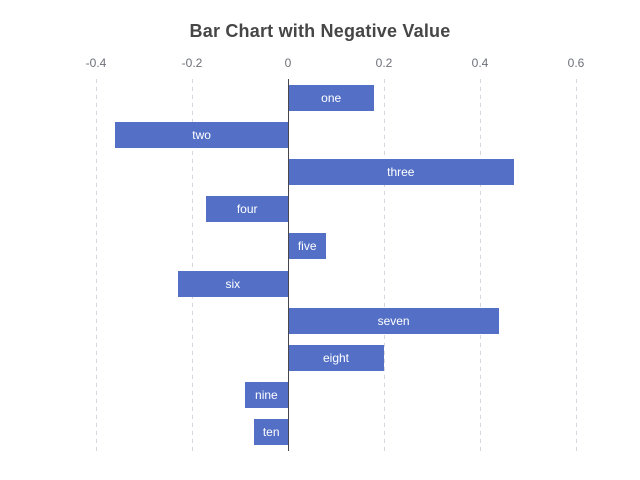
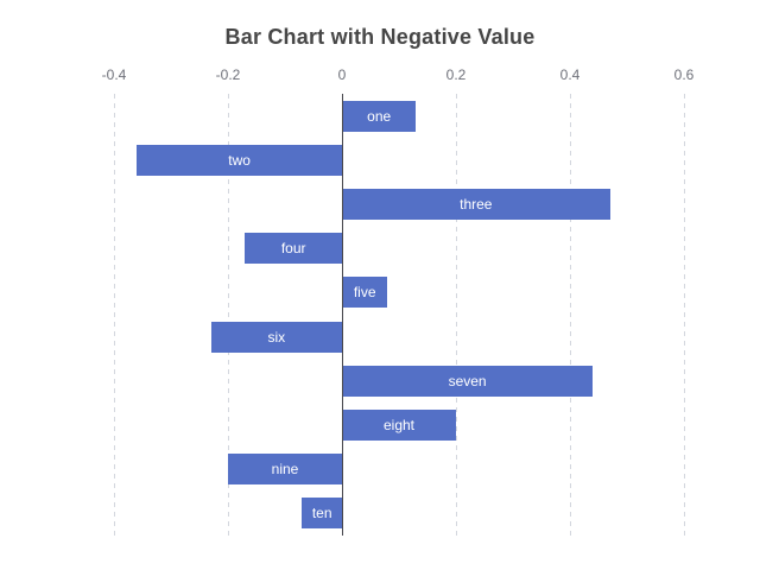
one: 0.18 -> 0.13
nine: -0.09 -> -0.20
